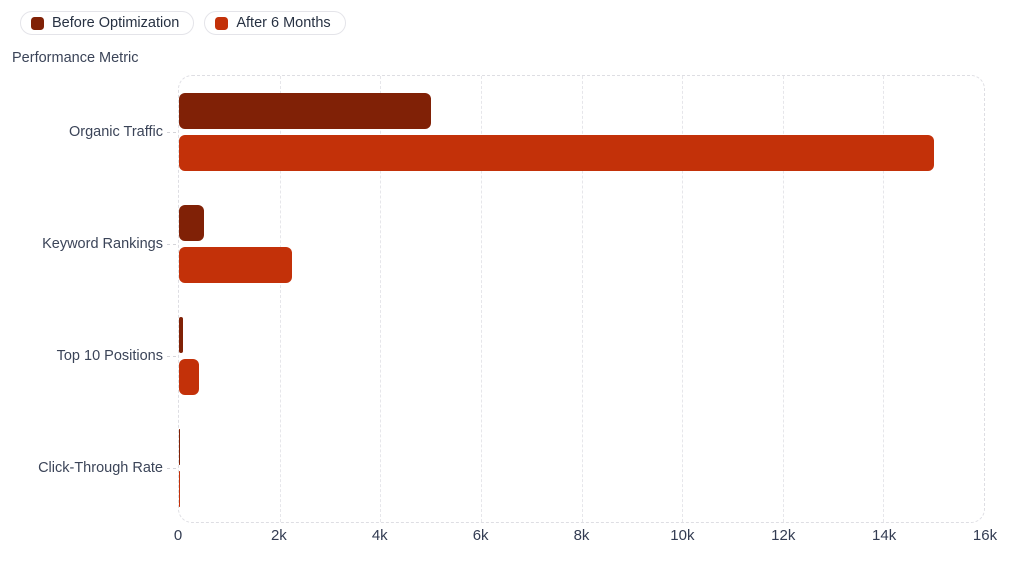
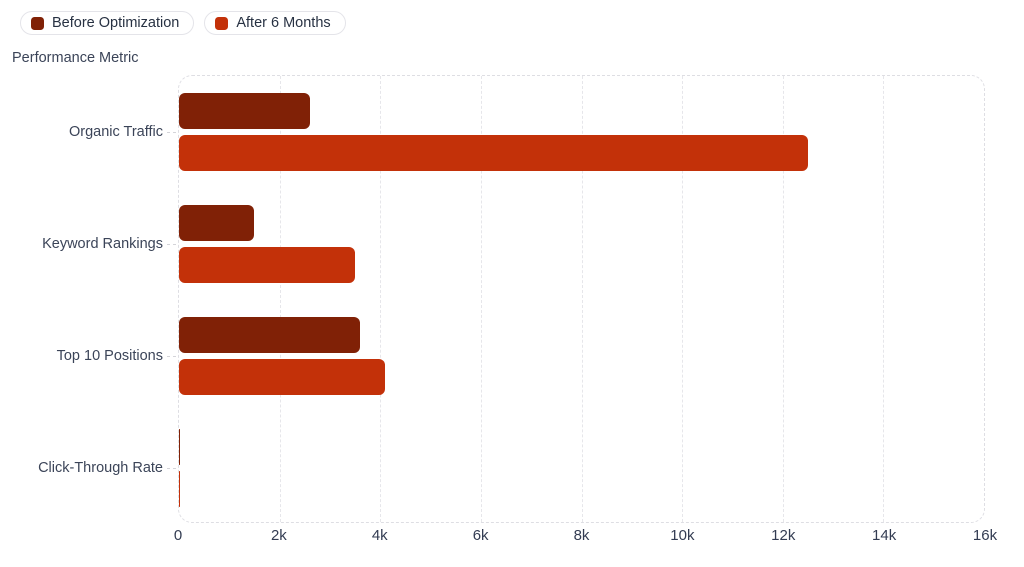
Before Optimization/Organic Traffic: 5.0k -> 2.6k
After 6 Months/Organic Traffic: 15.0k -> 12.5k
Before Optimization/Keyword Rankings: 0.5k -> 1.5k
After 6 Months/Keyword Rankings: 2.2k -> 3.5k
Before Optimization/Top 10 Positions: 0.1k -> 3.6k
After 6 Months/Top 10 Positions: 0.4k -> 4.1k
